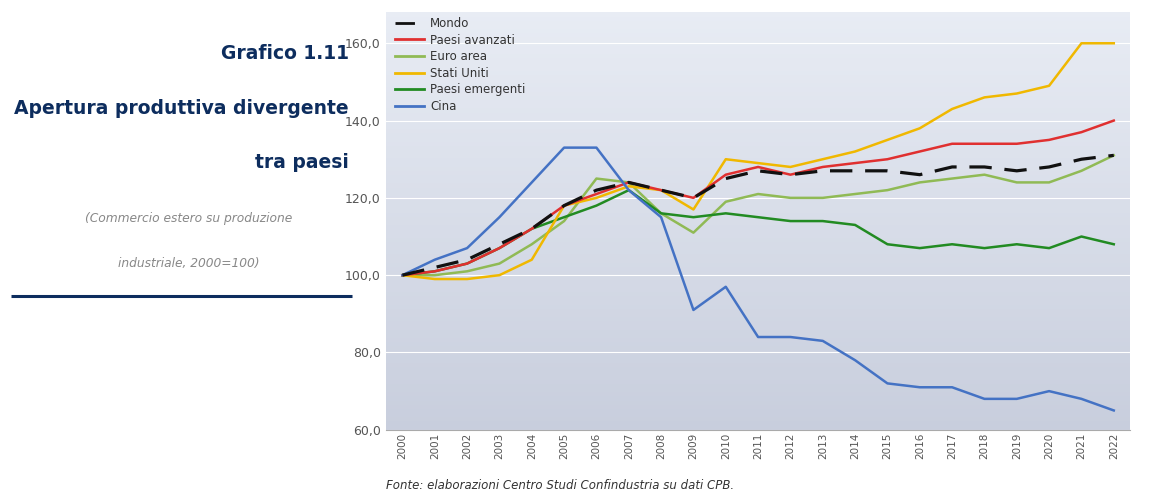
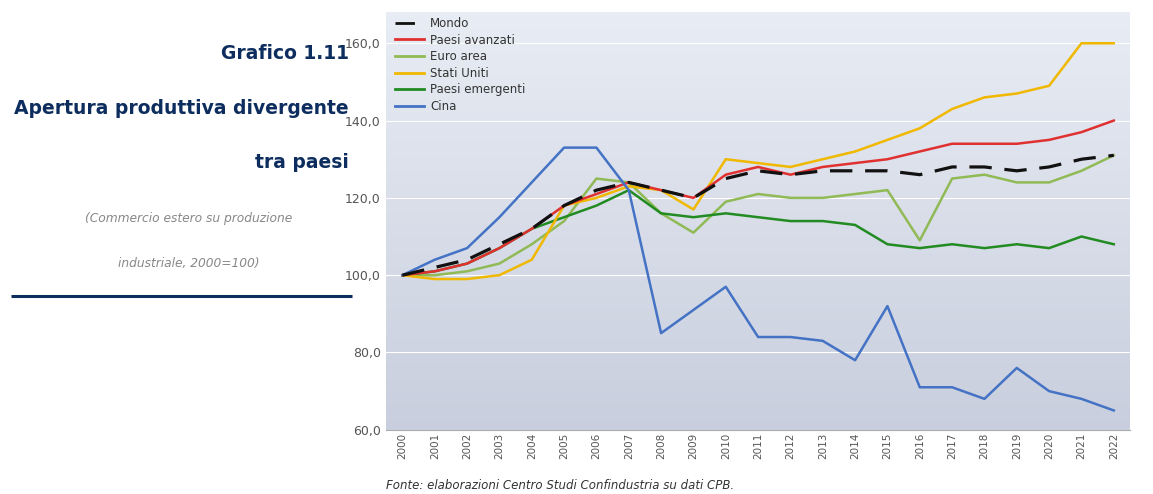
Cina/2008: 115 -> 85
Cina/2015: 72 -> 92
Euro area/2016: 124 -> 109
Cina/2019: 68 -> 76
